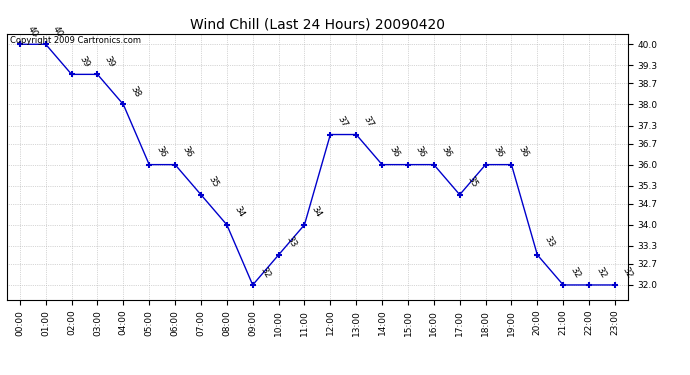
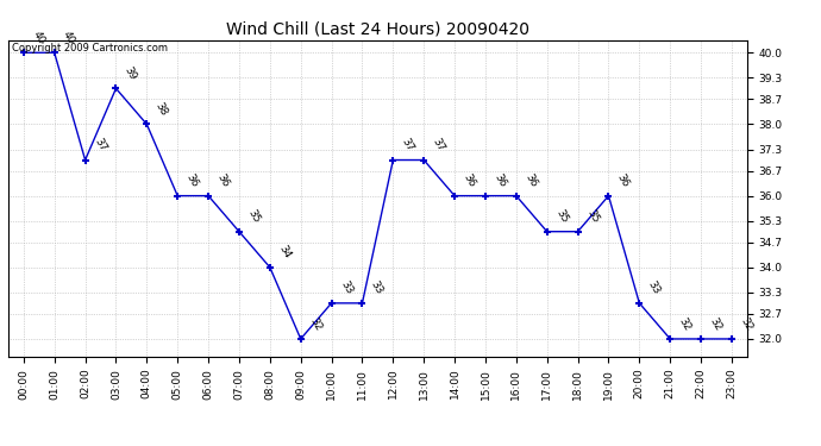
02:00: 39 -> 37
11:00: 34 -> 33
18:00: 36 -> 35
